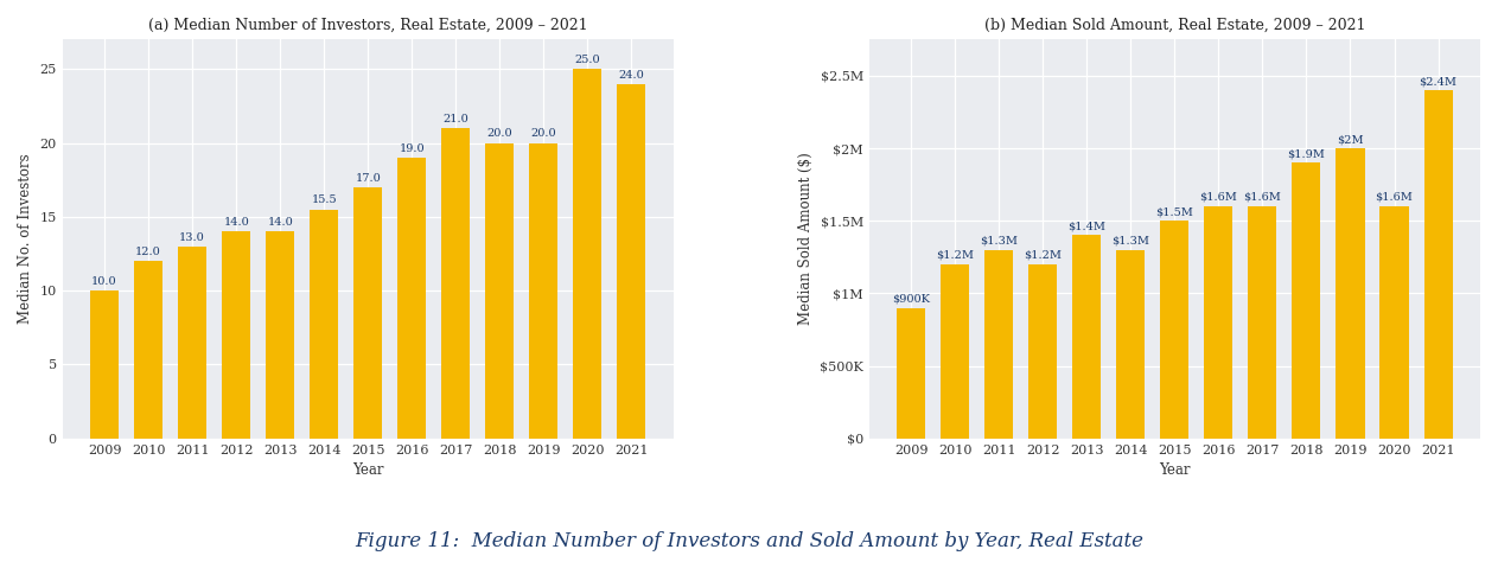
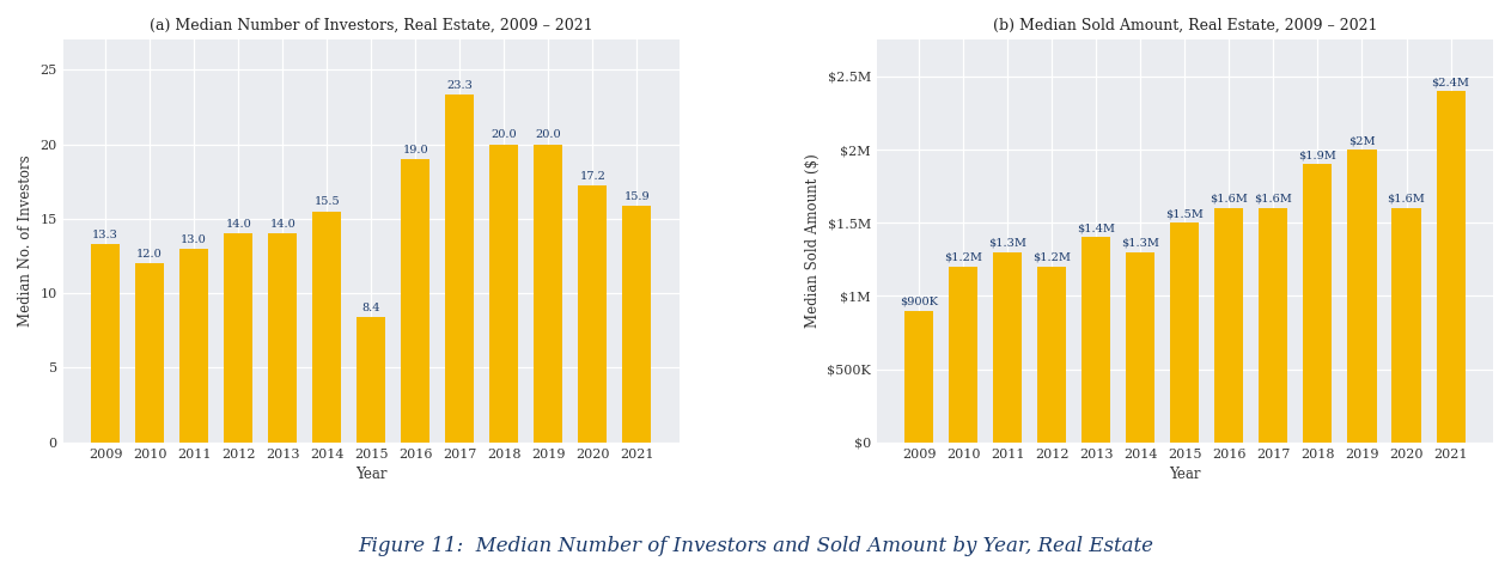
(a) Median Number of Investors, Real Estate, 2009 – 2021/2009: 10.0 -> 13.3
(a) Median Number of Investors, Real Estate, 2009 – 2021/2015: 17.0 -> 8.4
(a) Median Number of Investors, Real Estate, 2009 – 2021/2017: 21.0 -> 23.3
(a) Median Number of Investors, Real Estate, 2009 – 2021/2020: 25.0 -> 17.2
(a) Median Number of Investors, Real Estate, 2009 – 2021/2021: 24.0 -> 15.9
